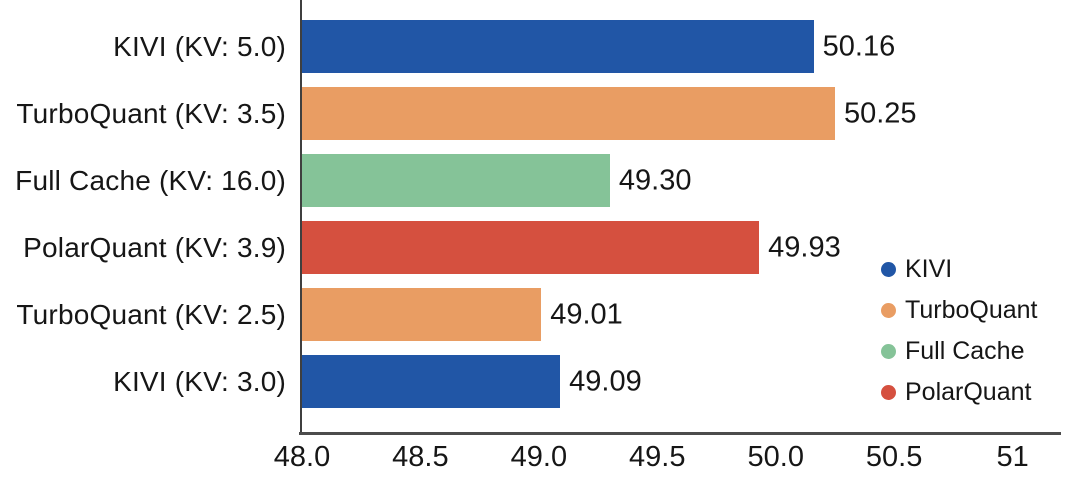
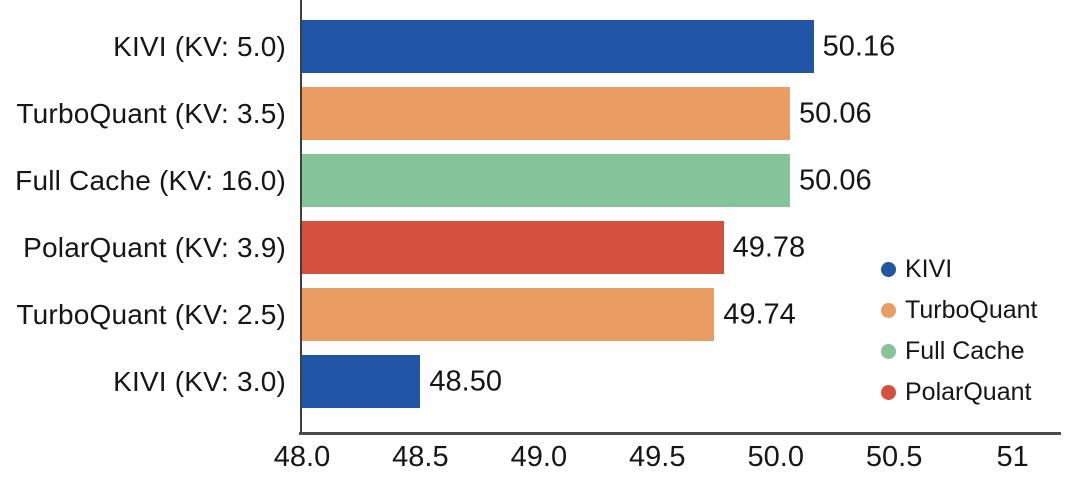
TurboQuant (KV: 3.5): 50.25 -> 50.06
Full Cache (KV: 16.0): 49.30 -> 50.06
PolarQuant (KV: 3.9): 49.93 -> 49.78
TurboQuant (KV: 2.5): 49.01 -> 49.74
KIVI (KV: 3.0): 49.09 -> 48.50
